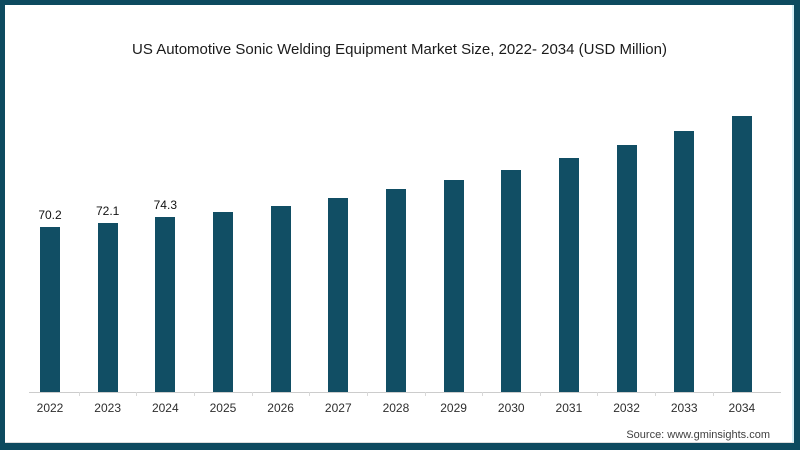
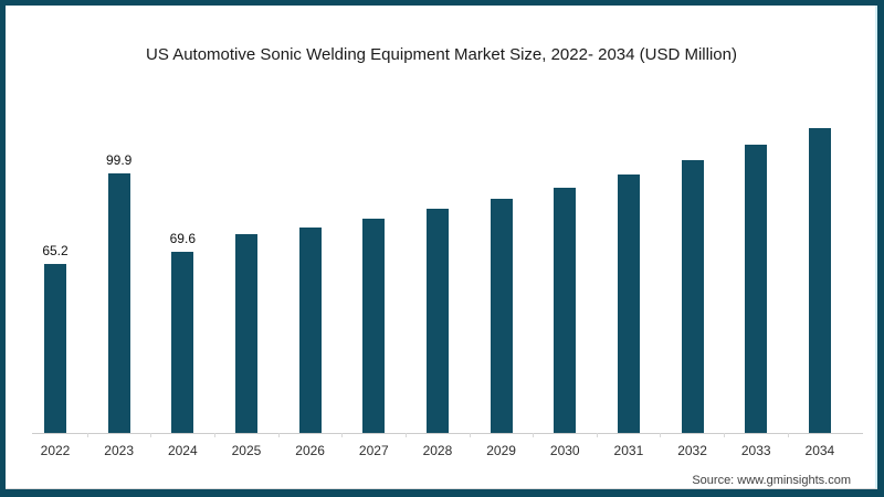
2022: 70.2 -> 65.2
2023: 72.1 -> 99.9
2024: 74.3 -> 69.6
